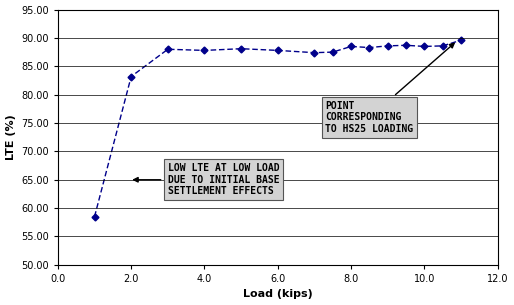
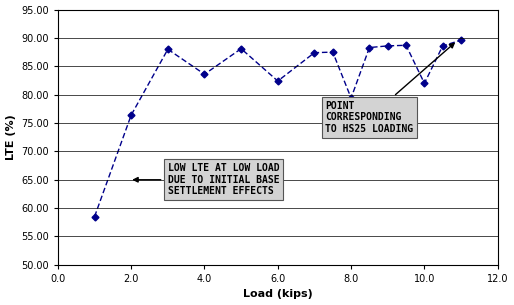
2.0: 83.2 -> 76.4
4.0: 87.8 -> 83.6
6.0: 87.8 -> 82.4
8.0: 88.5 -> 79.4
10.0: 88.5 -> 82.0
